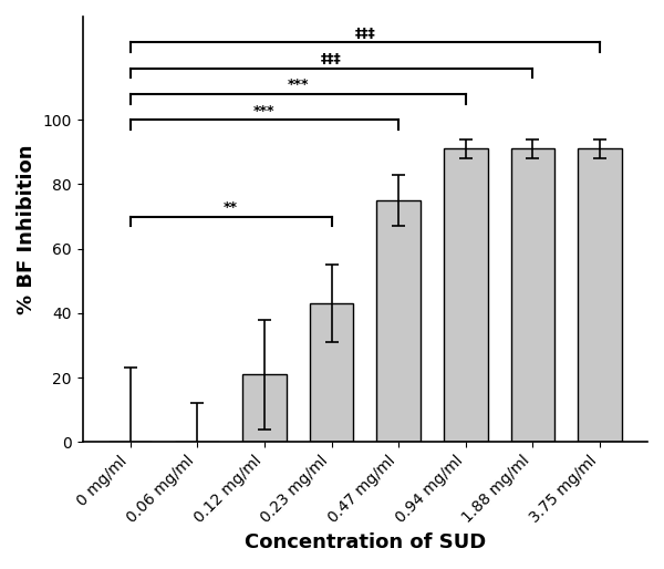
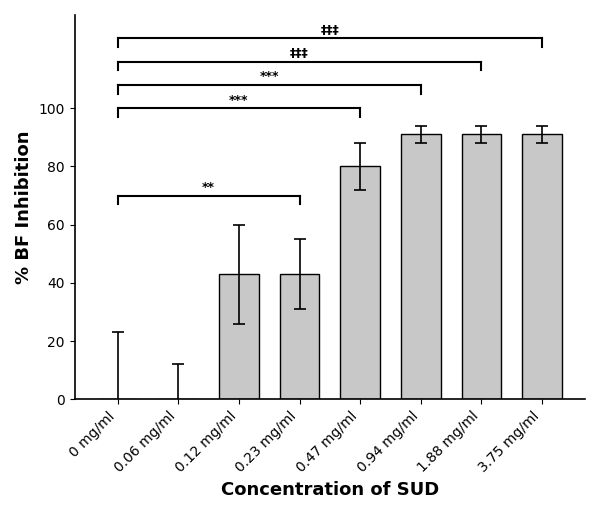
0.12 mg/ml: 21 -> 43
0.47 mg/ml: 75 -> 80
